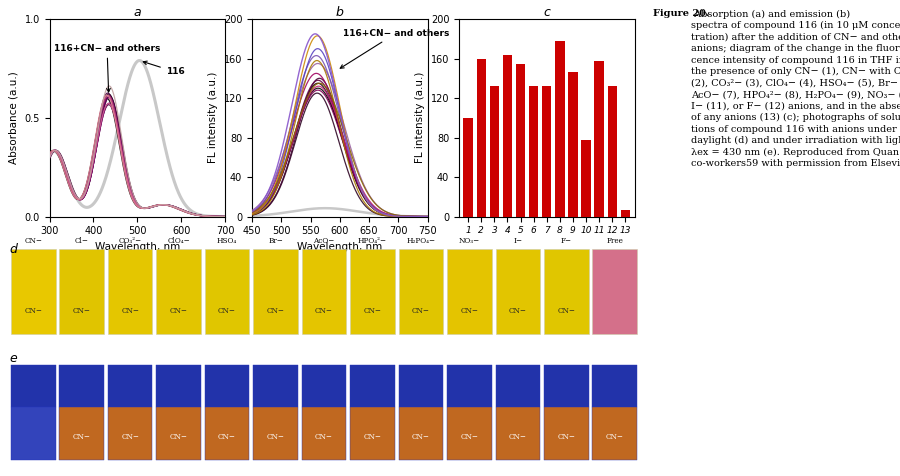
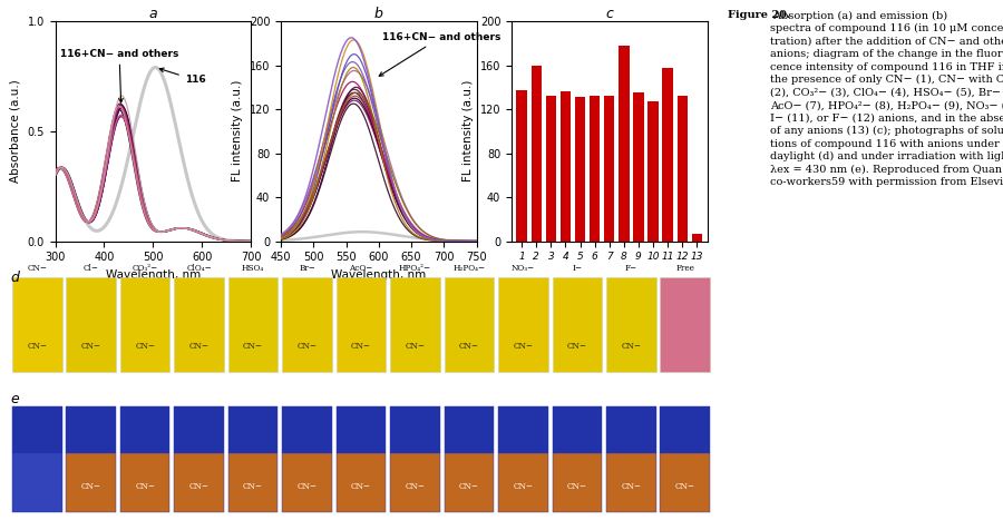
c/1: 100 -> 137
c/4: 164 -> 136
c/5: 154 -> 131
c/9: 146 -> 135
c/10: 78 -> 127
